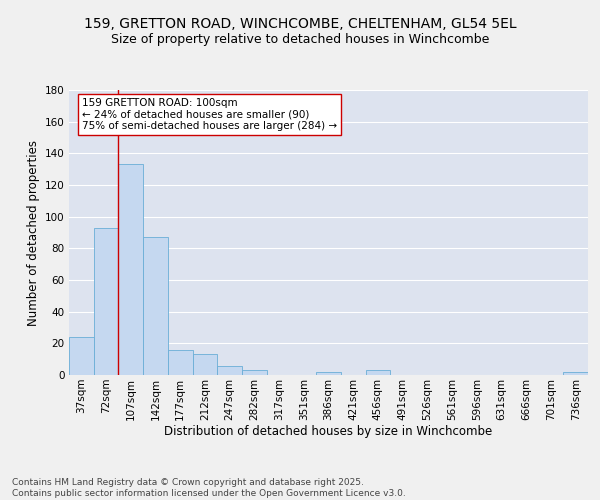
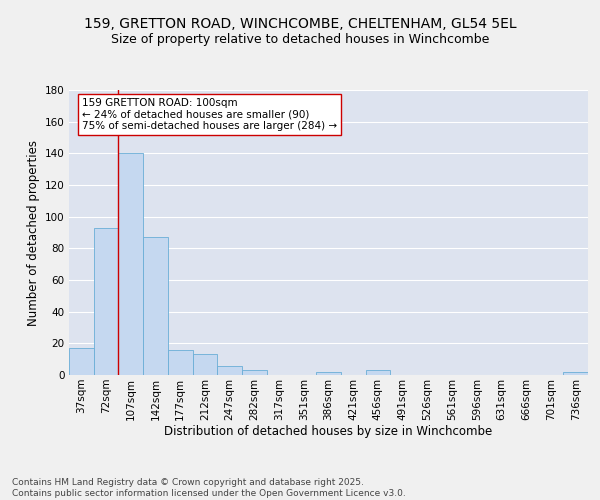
37sqm: 24 -> 17
107sqm: 133 -> 140
